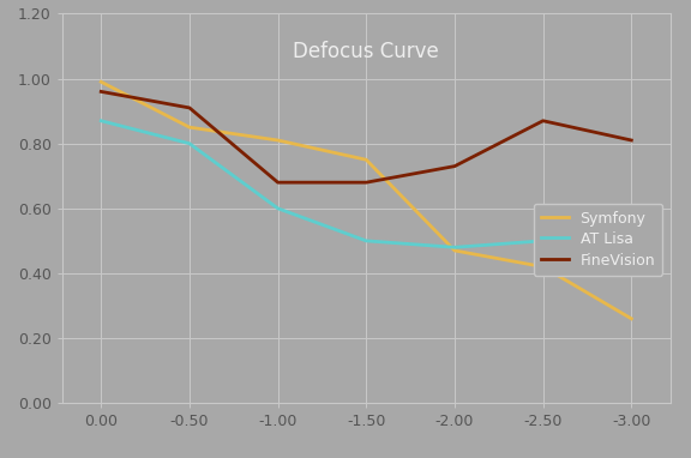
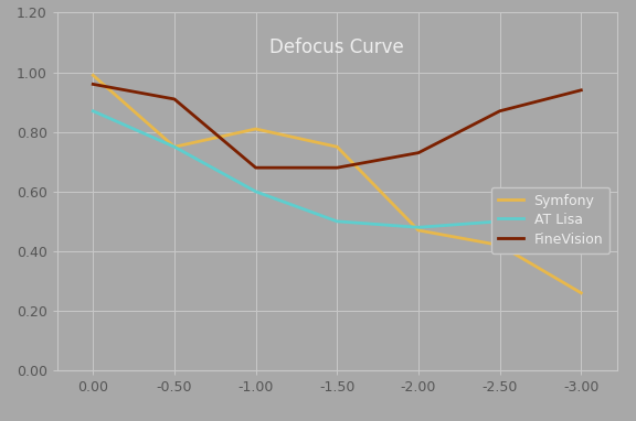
Symfony/-0.50: 0.85 -> 0.75
AT Lisa/-0.50: 0.80 -> 0.75
FineVision/-3.00: 0.81 -> 0.94
